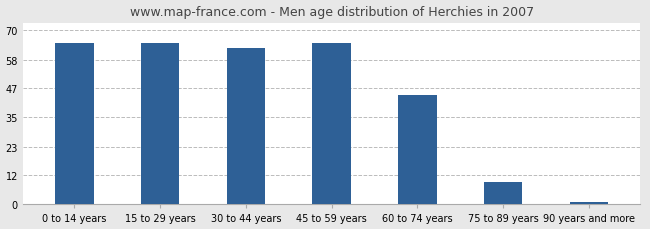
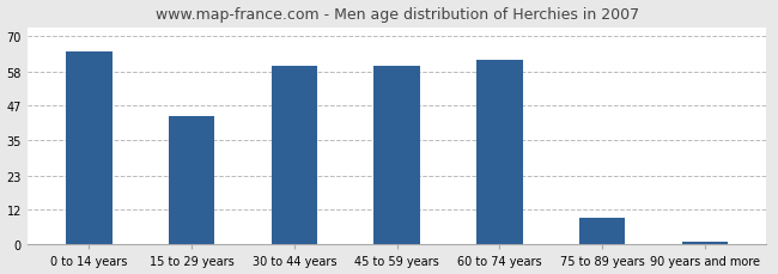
15 to 29 years: 65 -> 43
30 to 44 years: 63 -> 60
45 to 59 years: 65 -> 60
60 to 74 years: 44 -> 62
